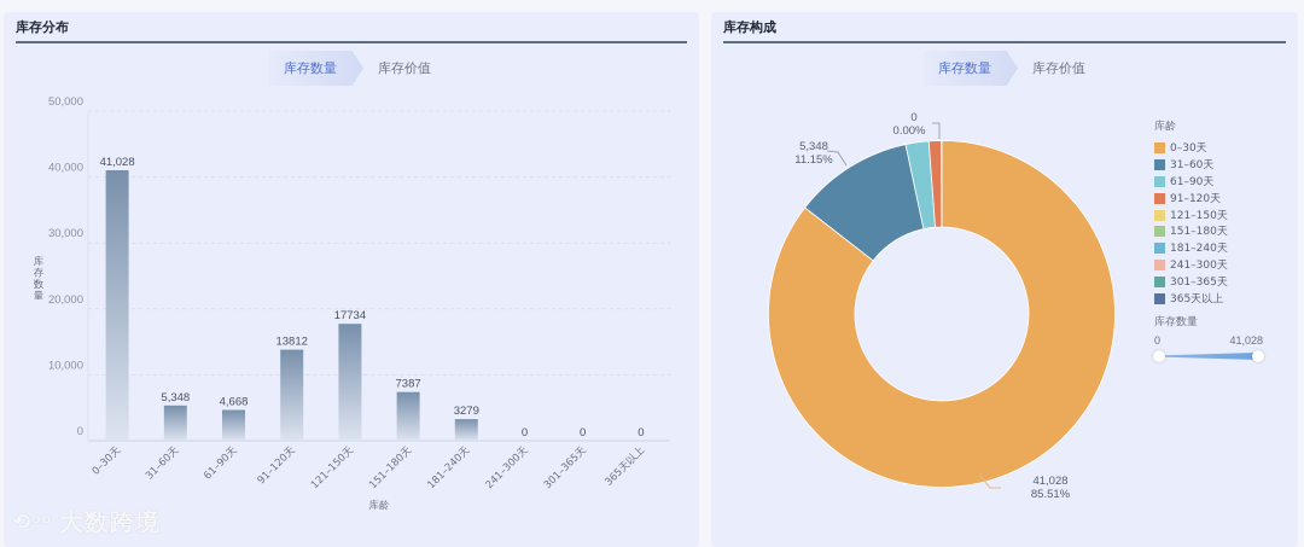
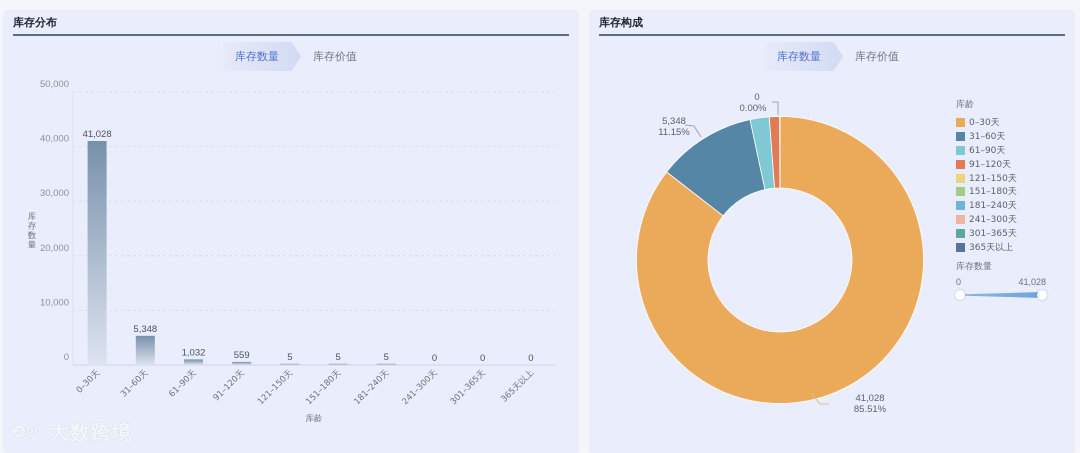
库存分布/61–90天: 4,668 -> 1,032
库存分布/91–120天: 13812 -> 559
库存分布/121–150天: 17734 -> 5
库存分布/151–180天: 7387 -> 5
库存分布/181–240天: 3279 -> 5
